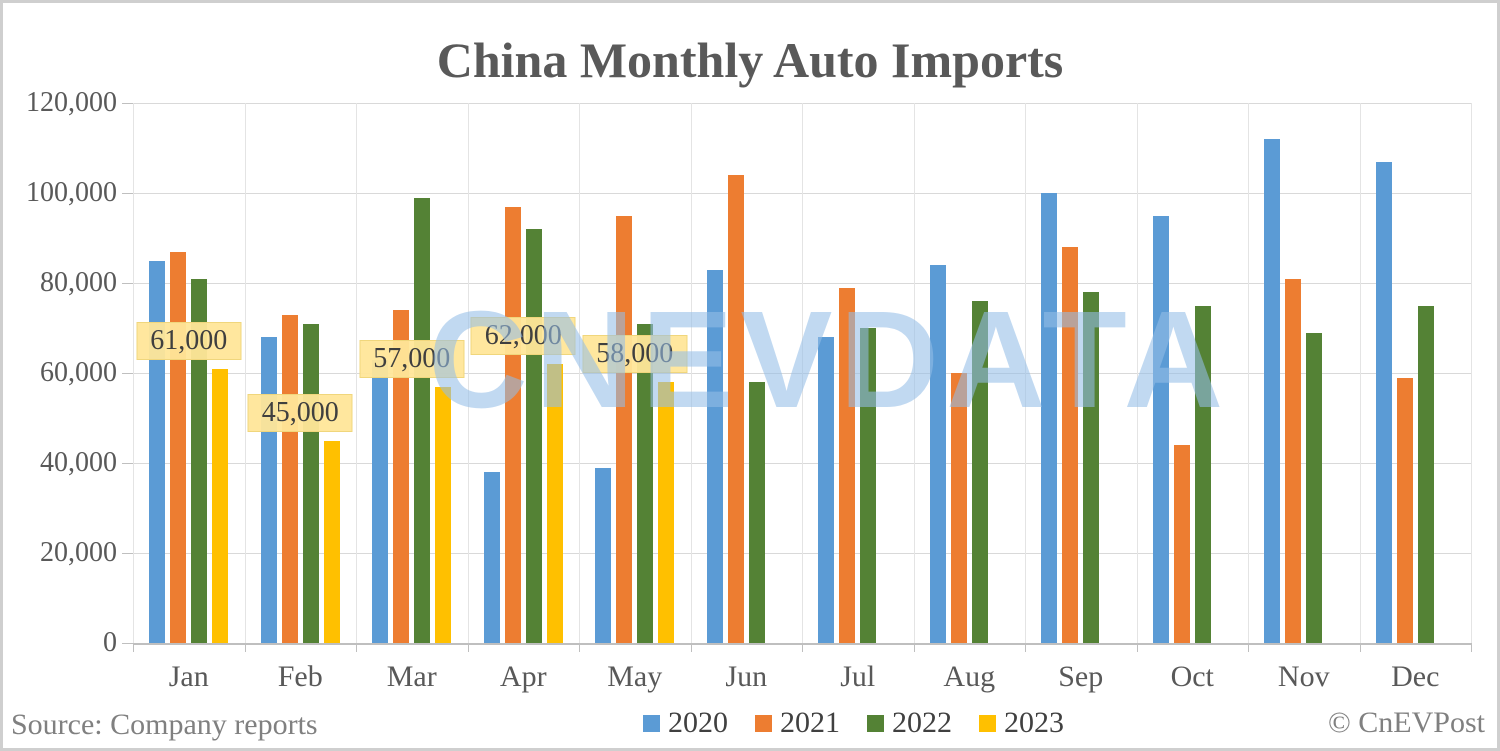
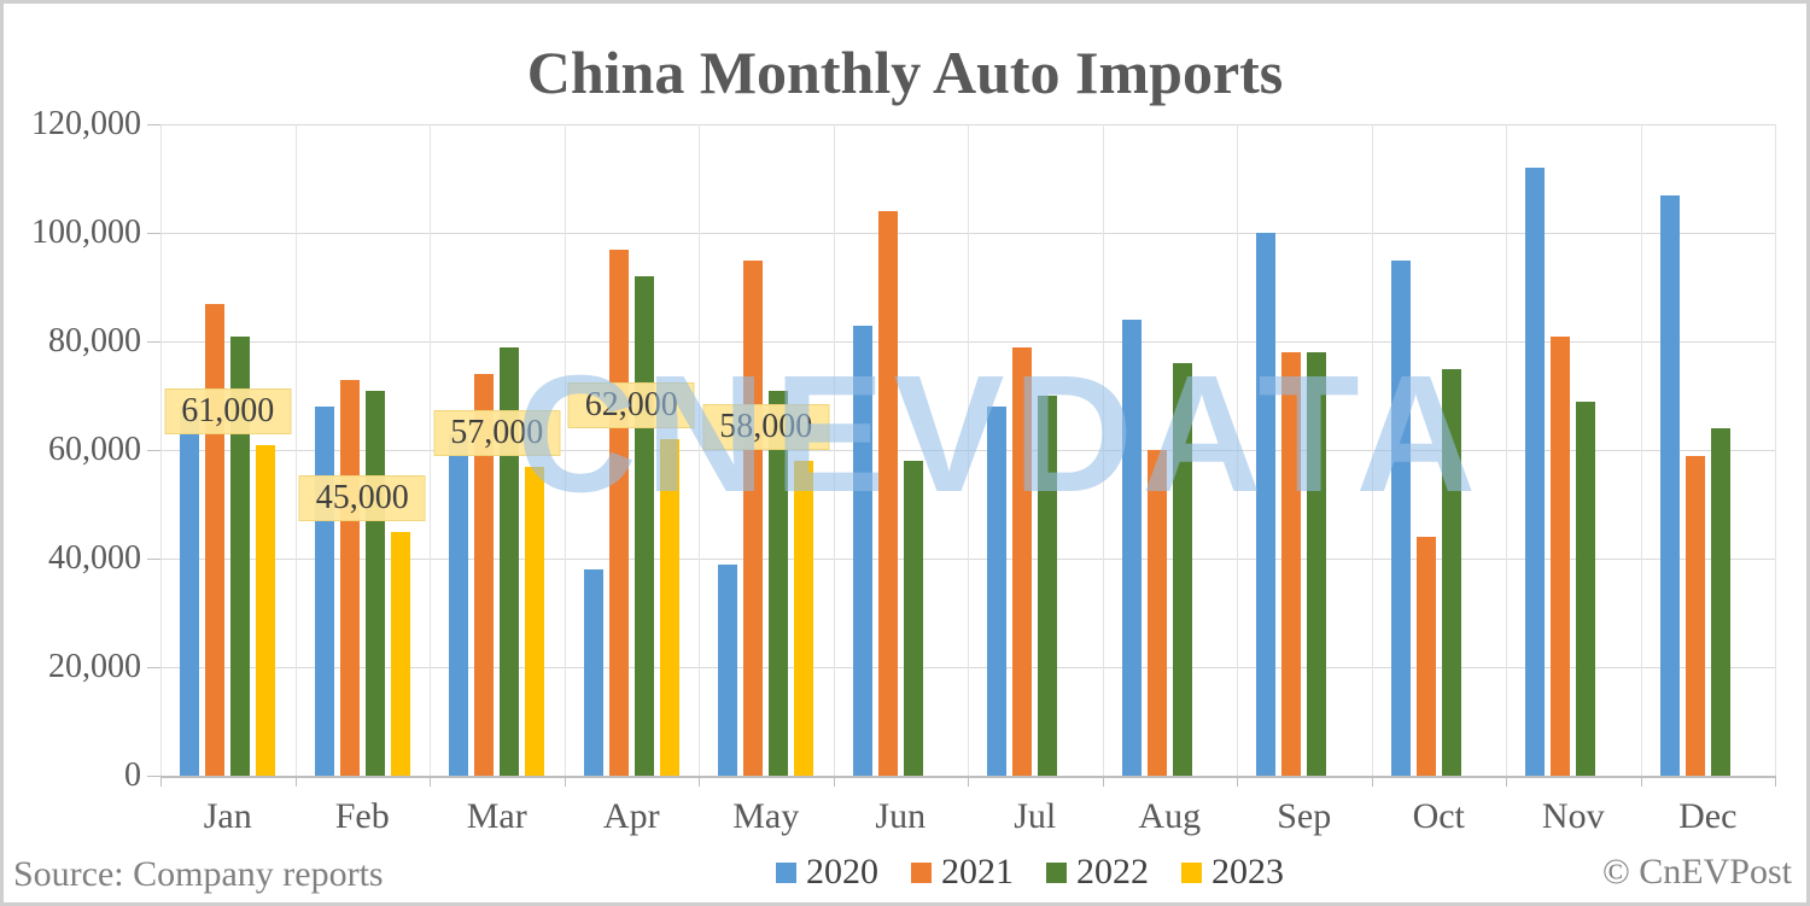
2020/Jan: 85000 -> 68000
2022/Mar: 99000 -> 79000
2021/Sep: 88000 -> 78000
2022/Dec: 75000 -> 64000
